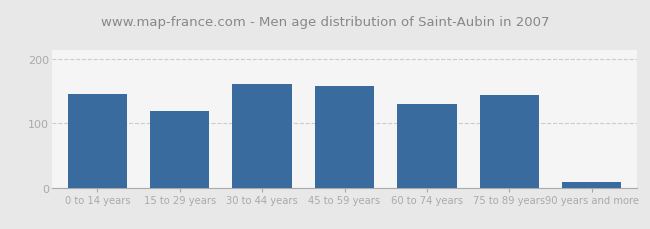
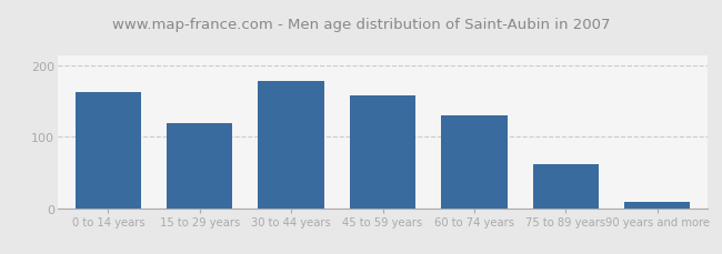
0 to 14 years: 146 -> 163
30 to 44 years: 162 -> 178
75 to 89 years: 144 -> 62
